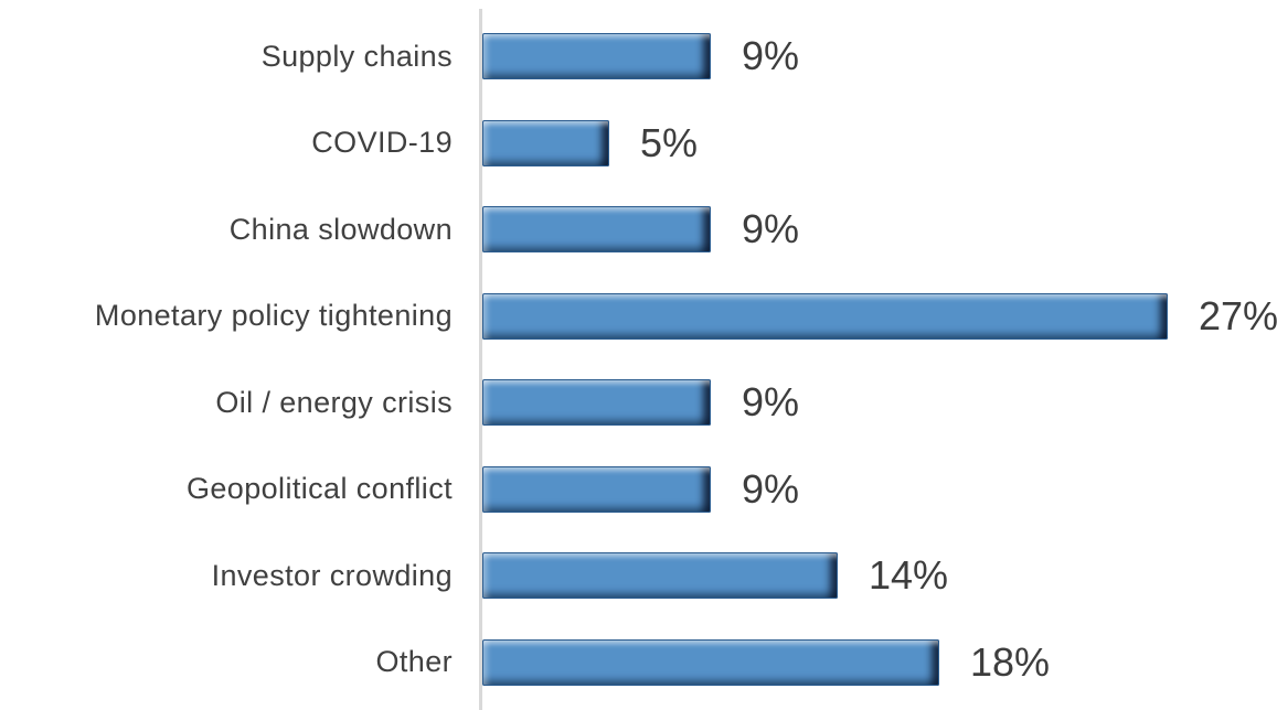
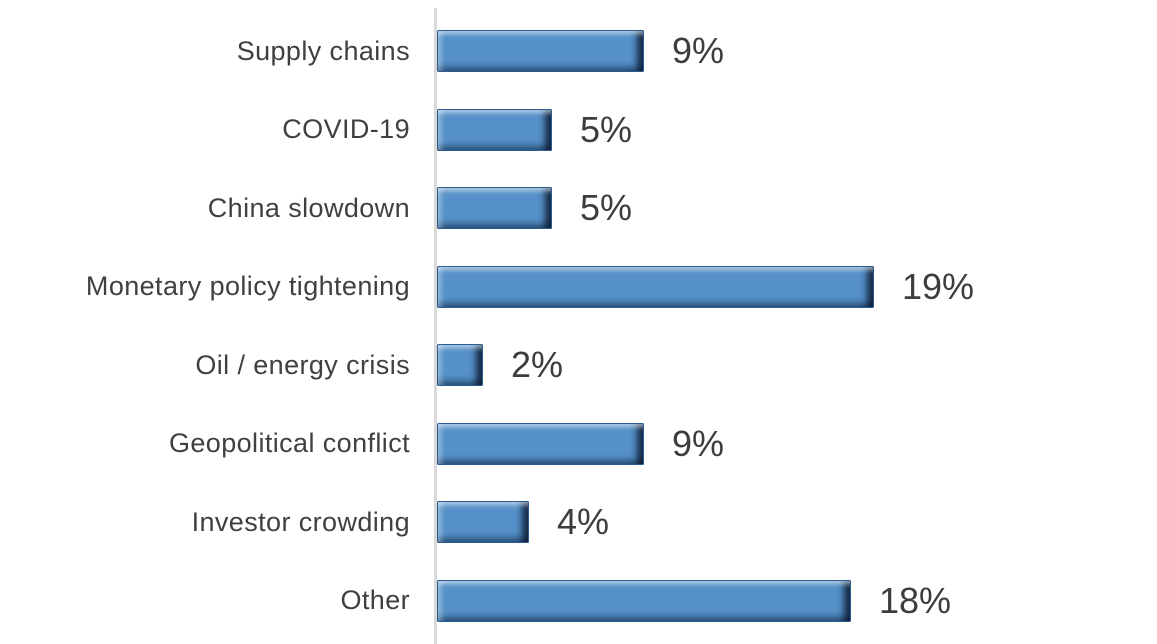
China slowdown: 9% -> 5%
Monetary policy tightening: 27% -> 19%
Oil / energy crisis: 9% -> 2%
Investor crowding: 14% -> 4%
